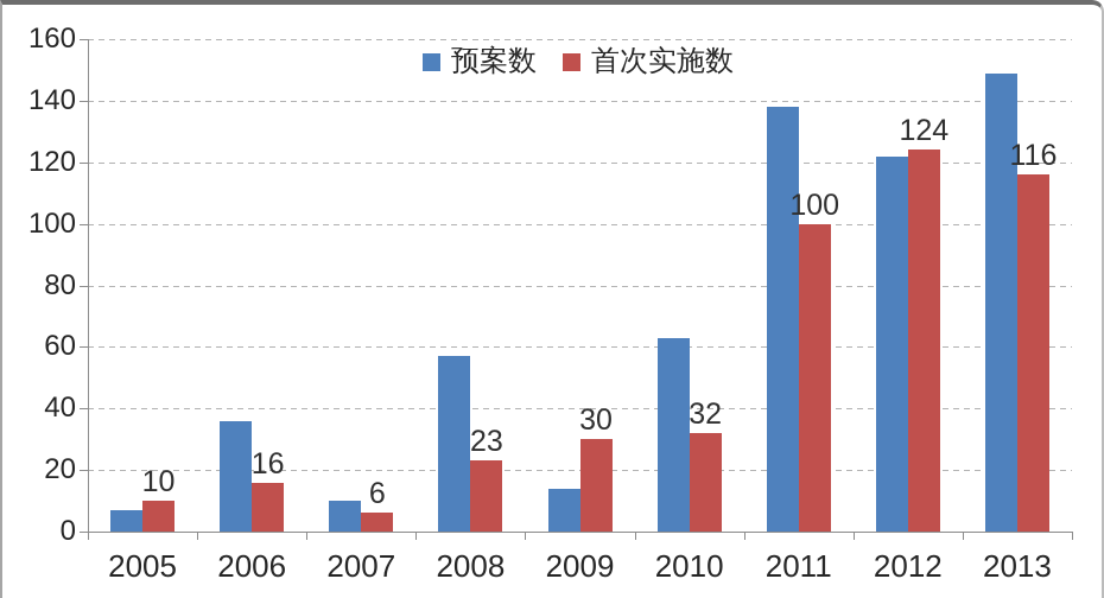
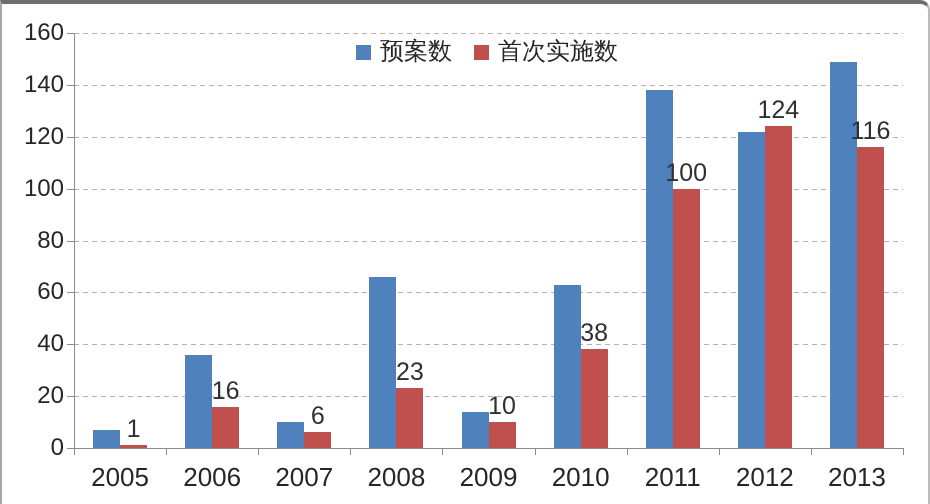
首次实施数/2005: 10 -> 1
预案数/2008: 57 -> 66
首次实施数/2009: 30 -> 10
首次实施数/2010: 32 -> 38
